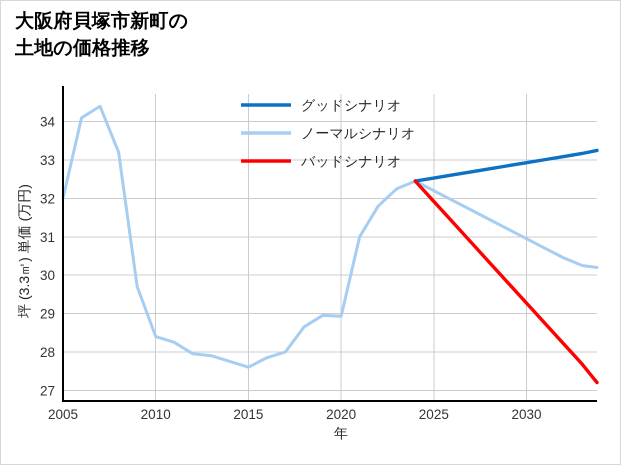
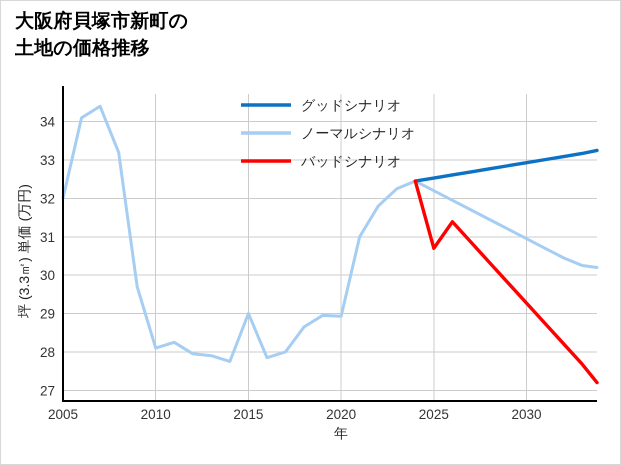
ノーマルシナリオ/2010: 28.4 -> 28.1
ノーマルシナリオ/2015: 27.6 -> 29.0
バッドシナリオ/2025: 31.9 -> 30.7
